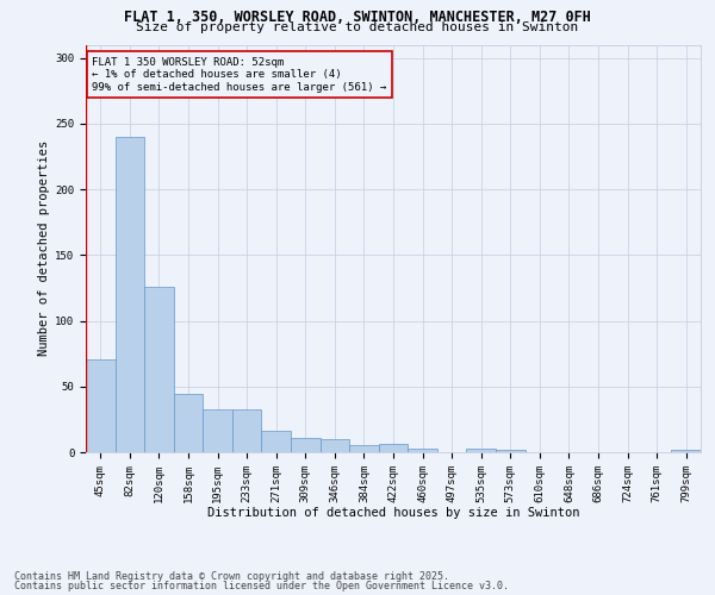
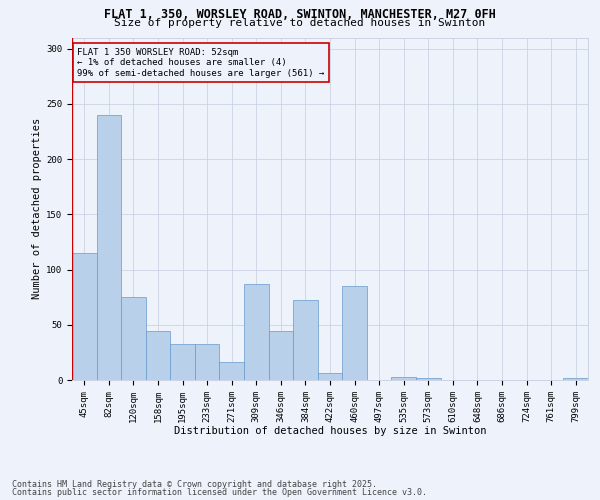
45sqm: 71 -> 115
120sqm: 126 -> 75
309sqm: 11 -> 87
346sqm: 10 -> 44
384sqm: 5 -> 72
460sqm: 3 -> 85
